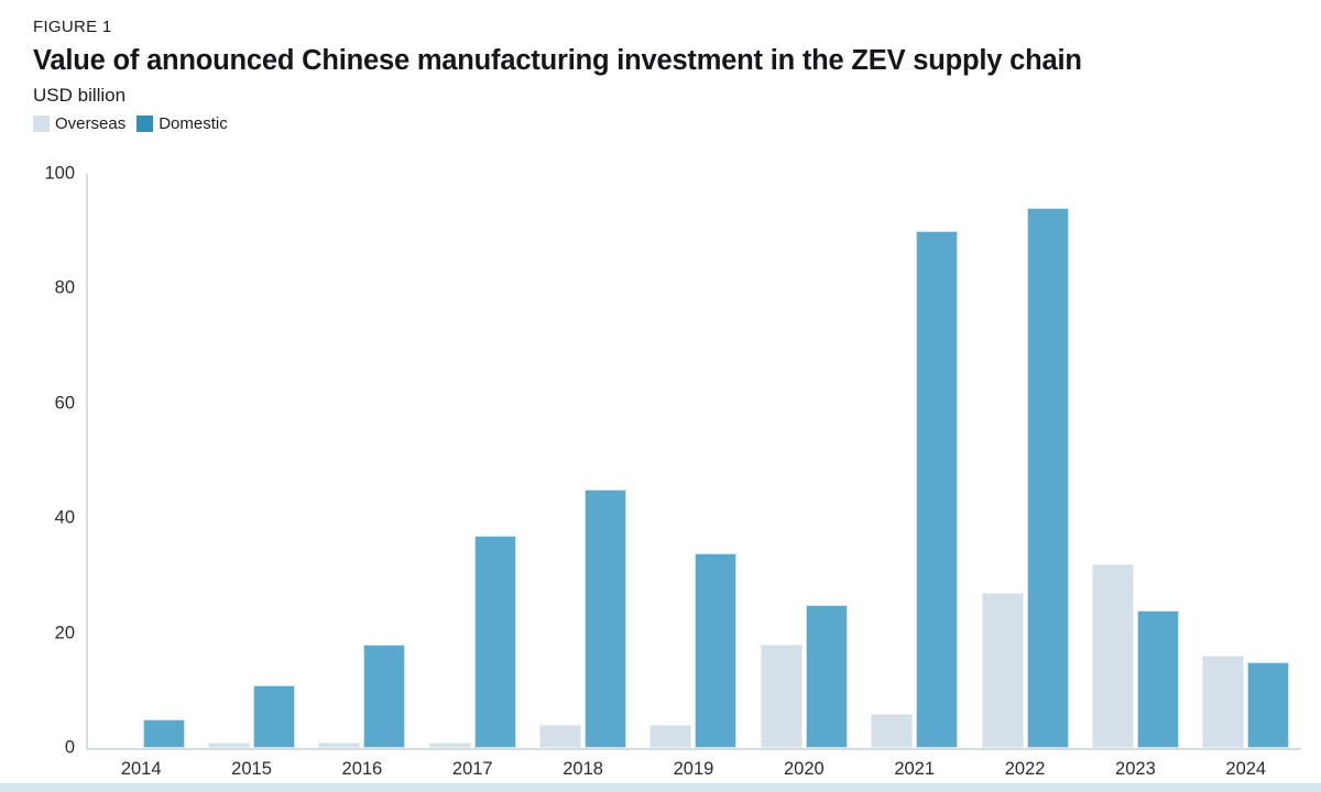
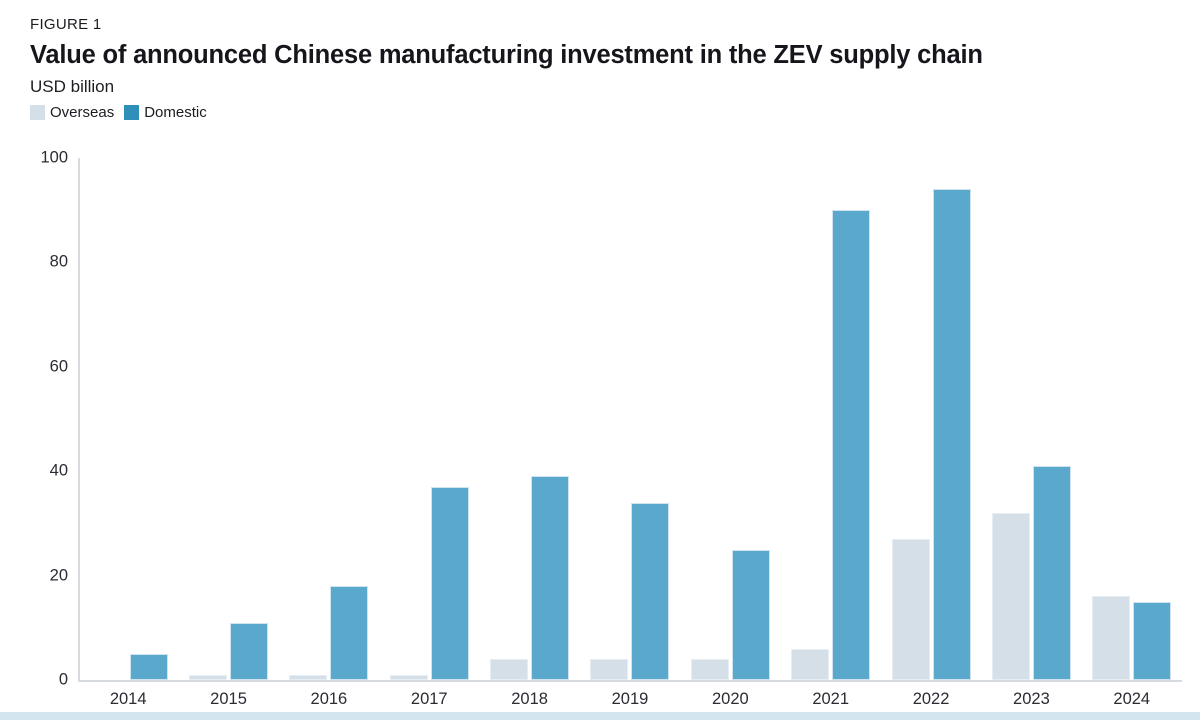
Domestic/2018: 45 -> 39
Overseas/2020: 18 -> 4
Domestic/2023: 24 -> 41
